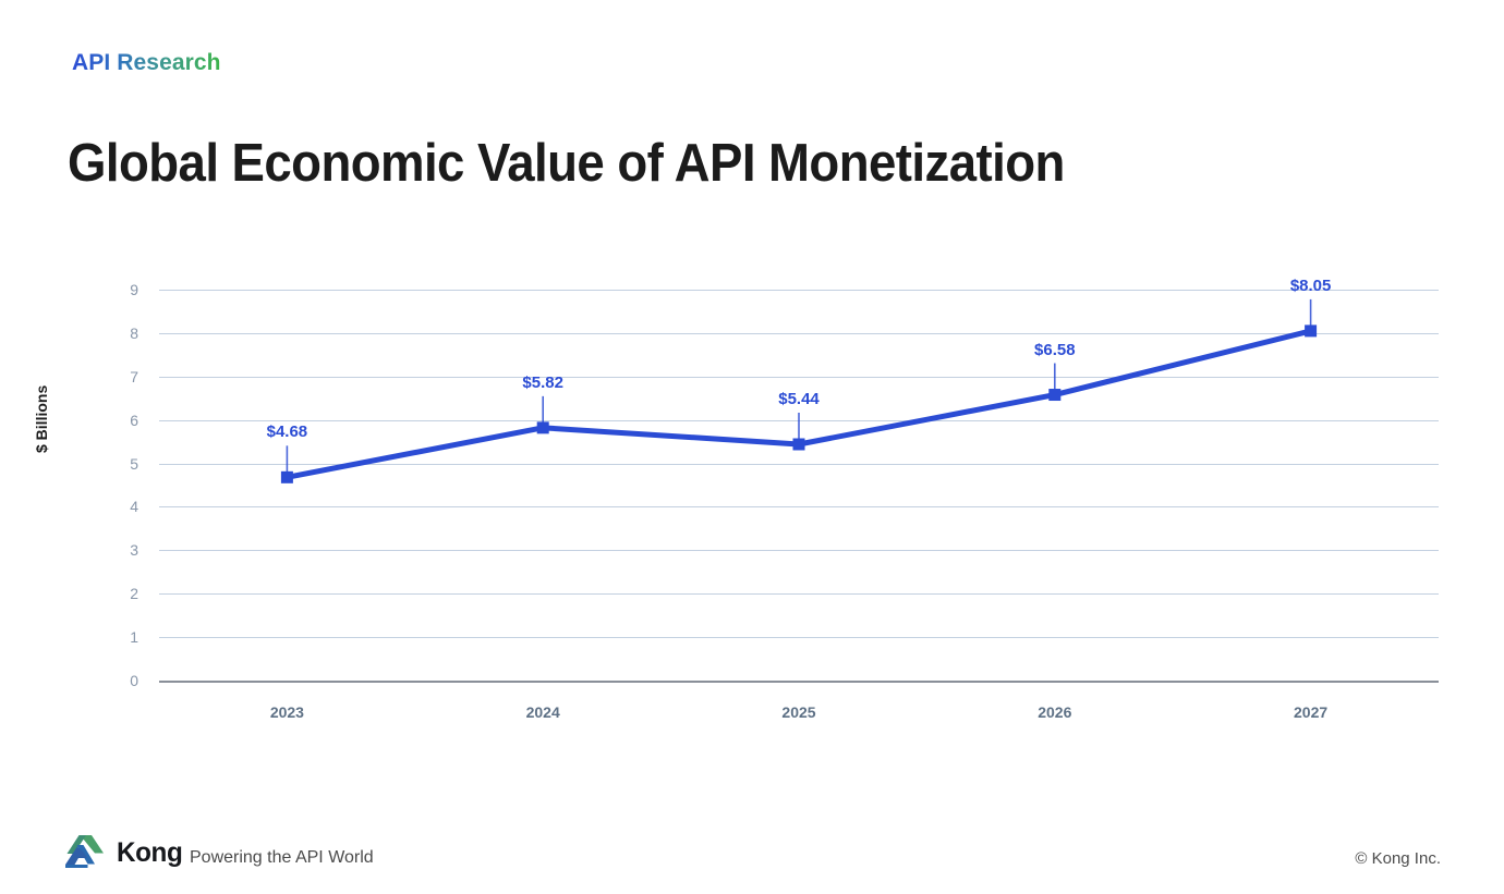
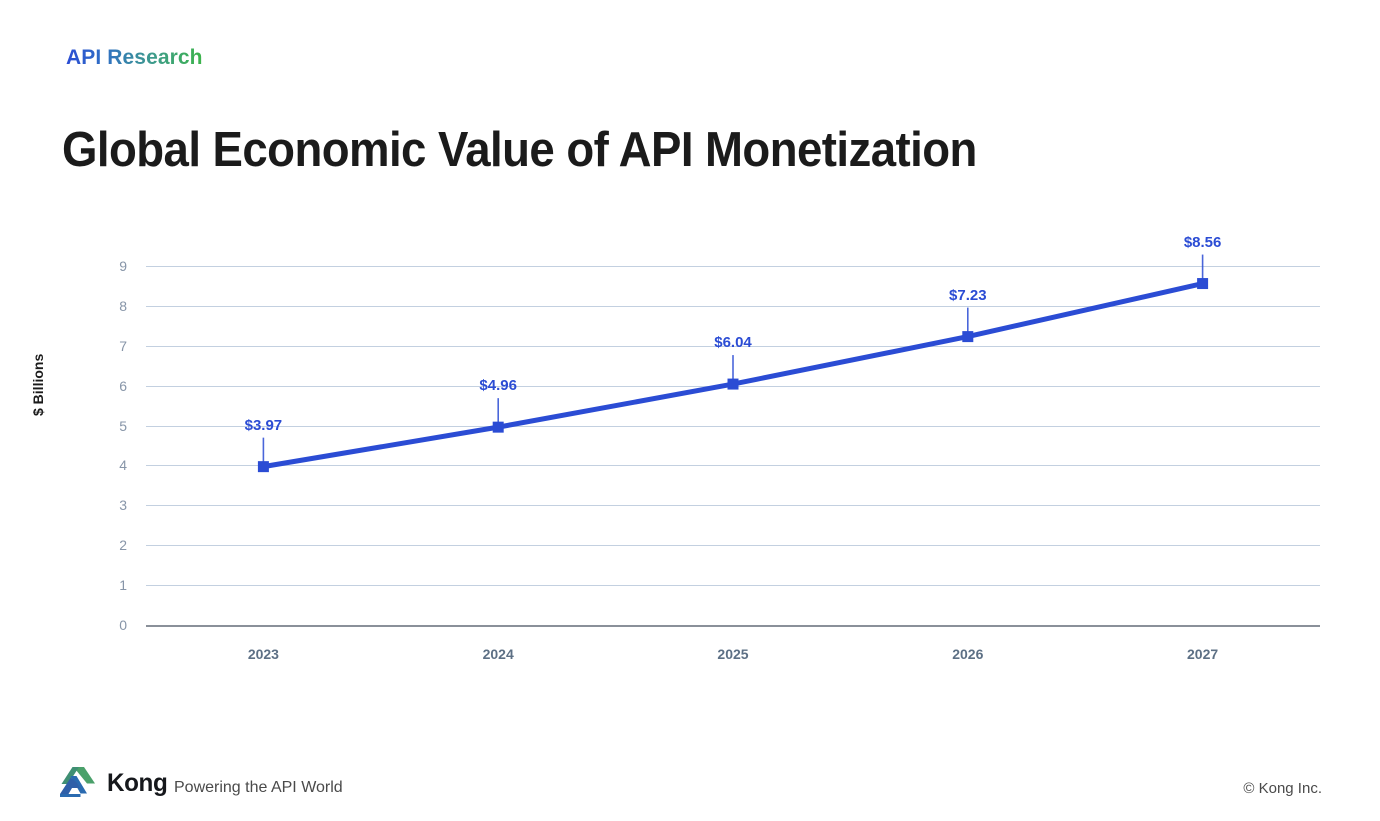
2023: $4.68 -> $3.97
2024: $5.82 -> $4.96
2025: $5.44 -> $6.04
2026: $6.58 -> $7.23
2027: $8.05 -> $8.56
